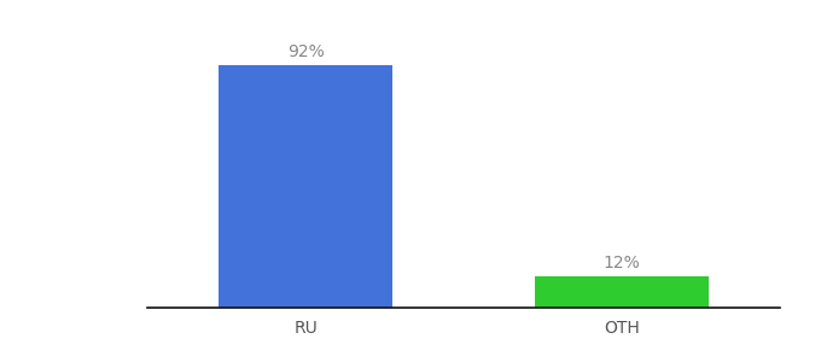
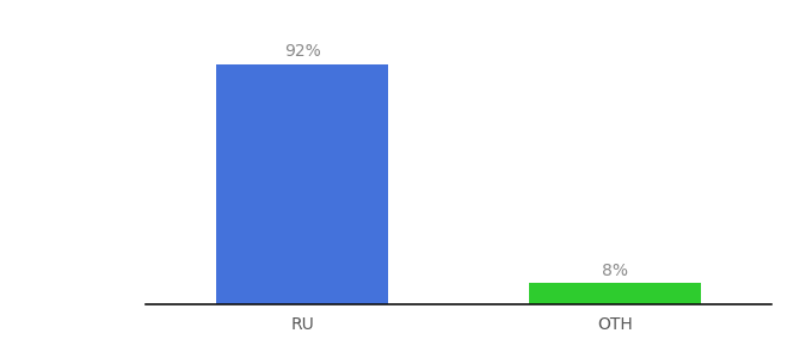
OTH: 12% -> 8%
